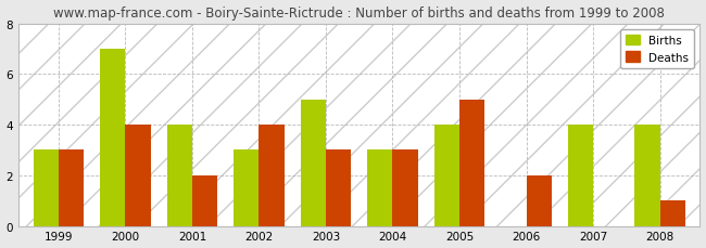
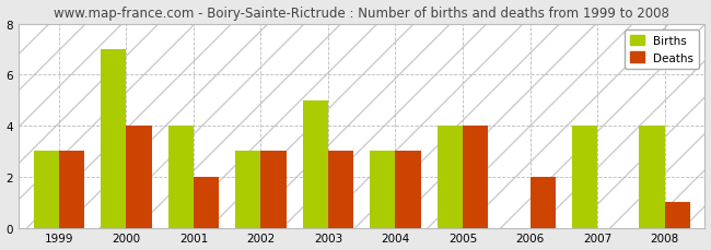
Deaths/2002: 4 -> 3
Deaths/2005: 5 -> 4
